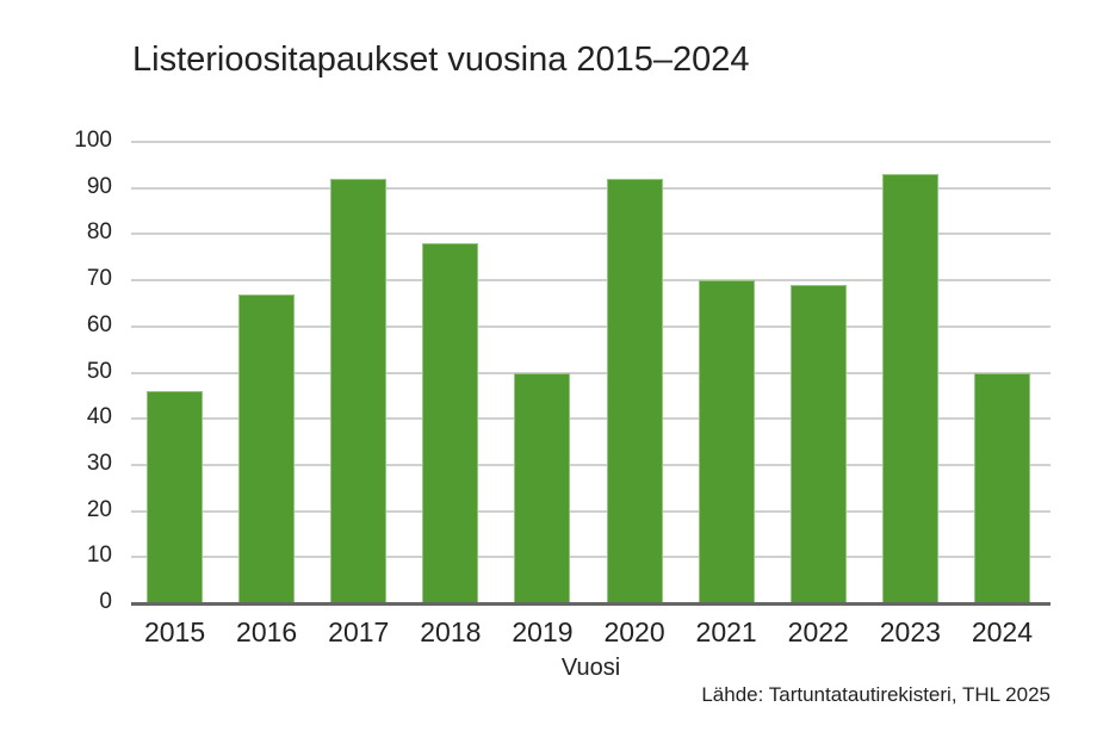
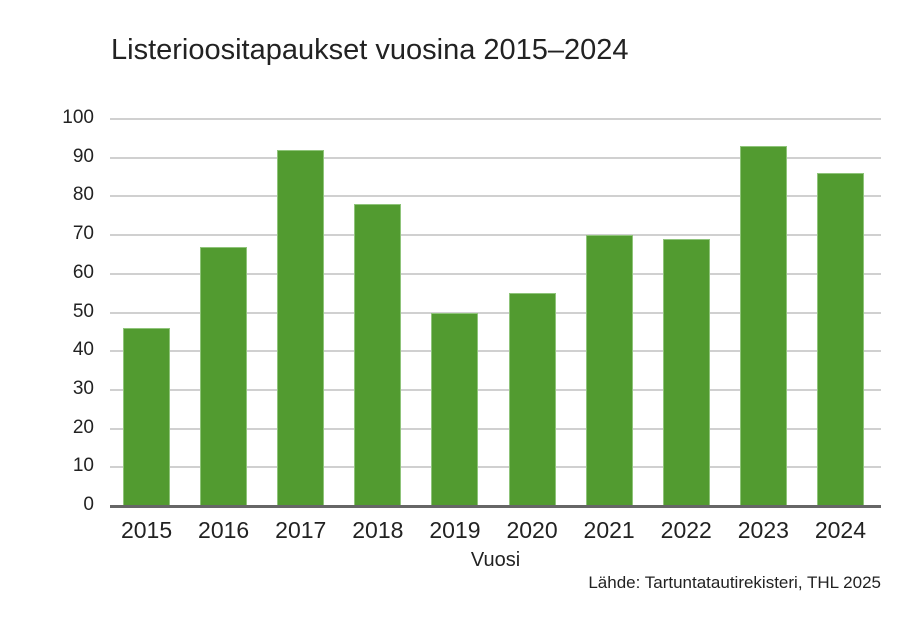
2020: 92 -> 55
2024: 50 -> 86
